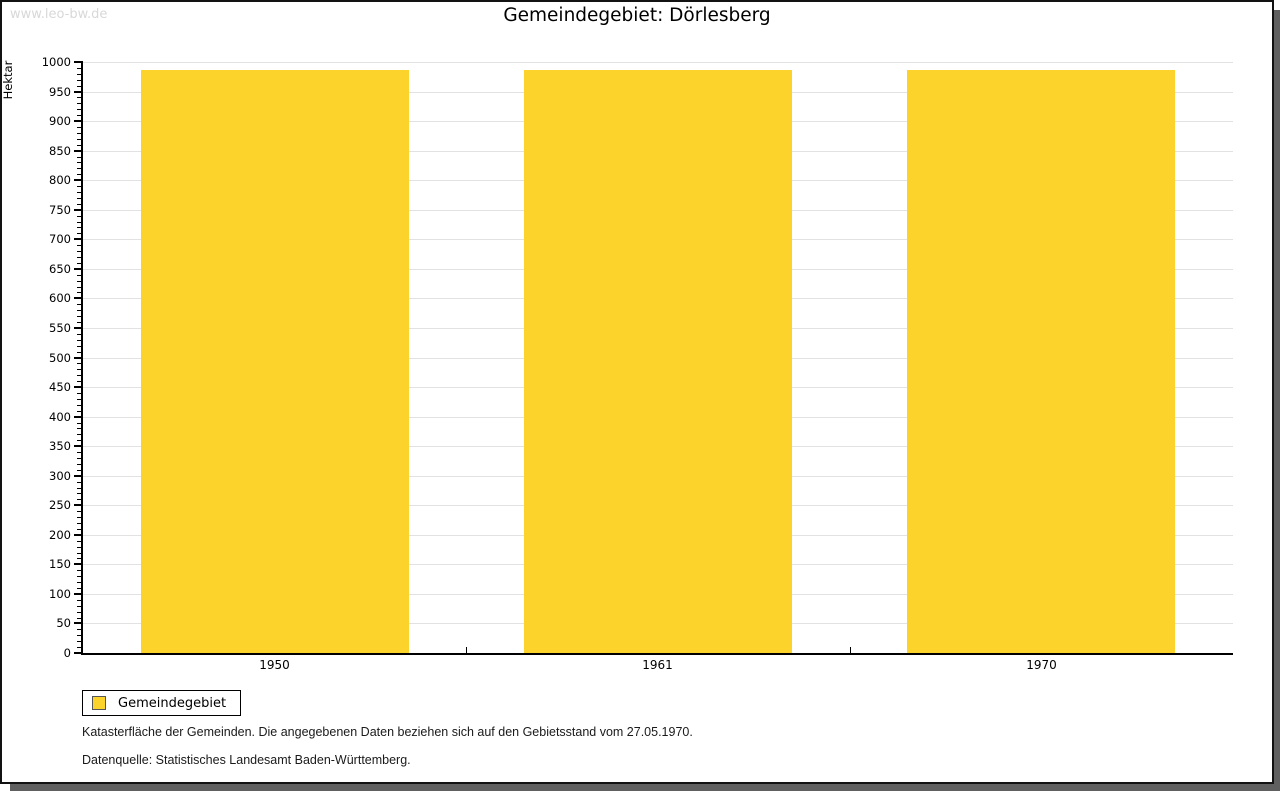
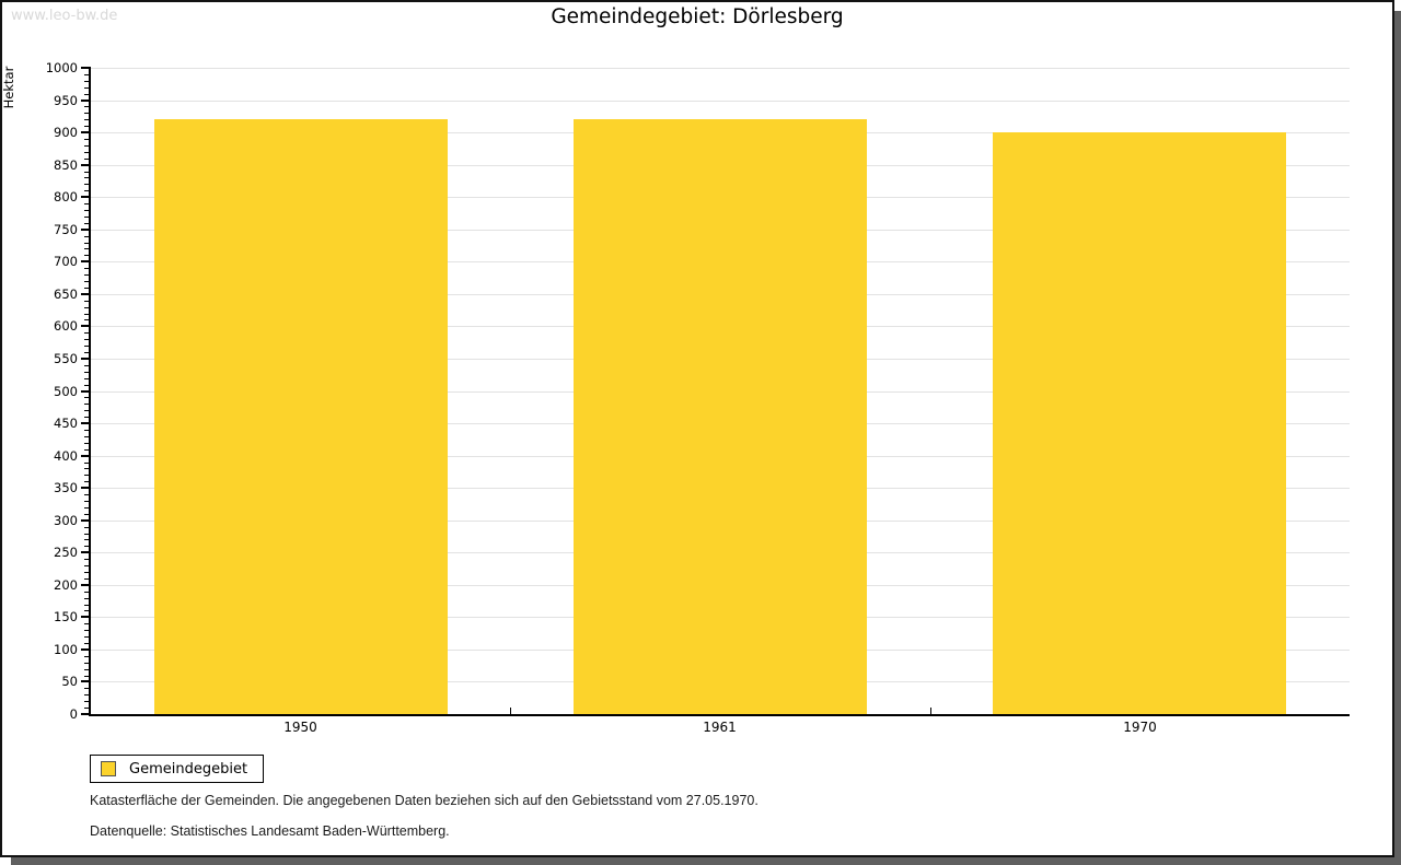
1950: 990 -> 920
1961: 990 -> 920
1970: 990 -> 900
